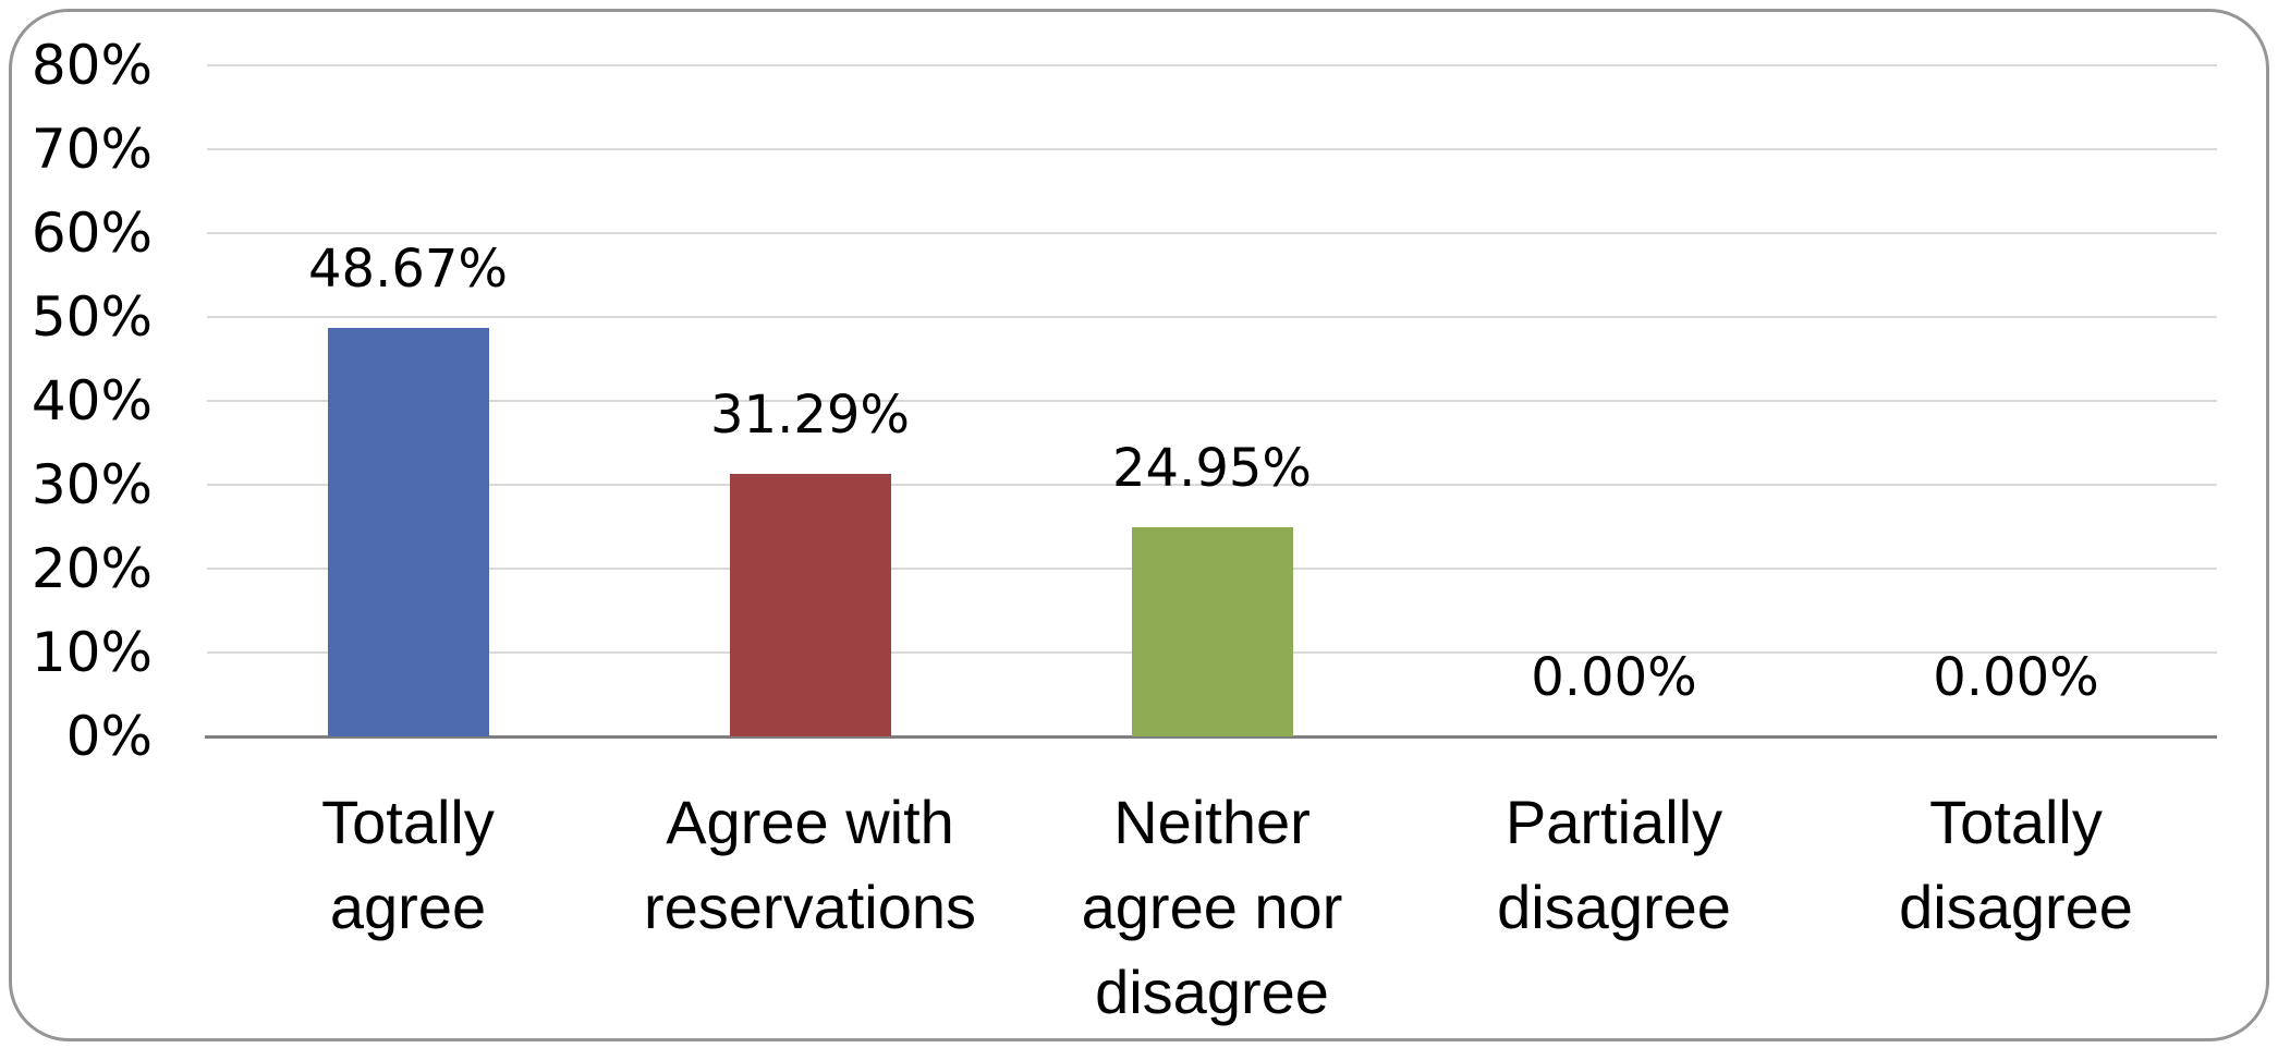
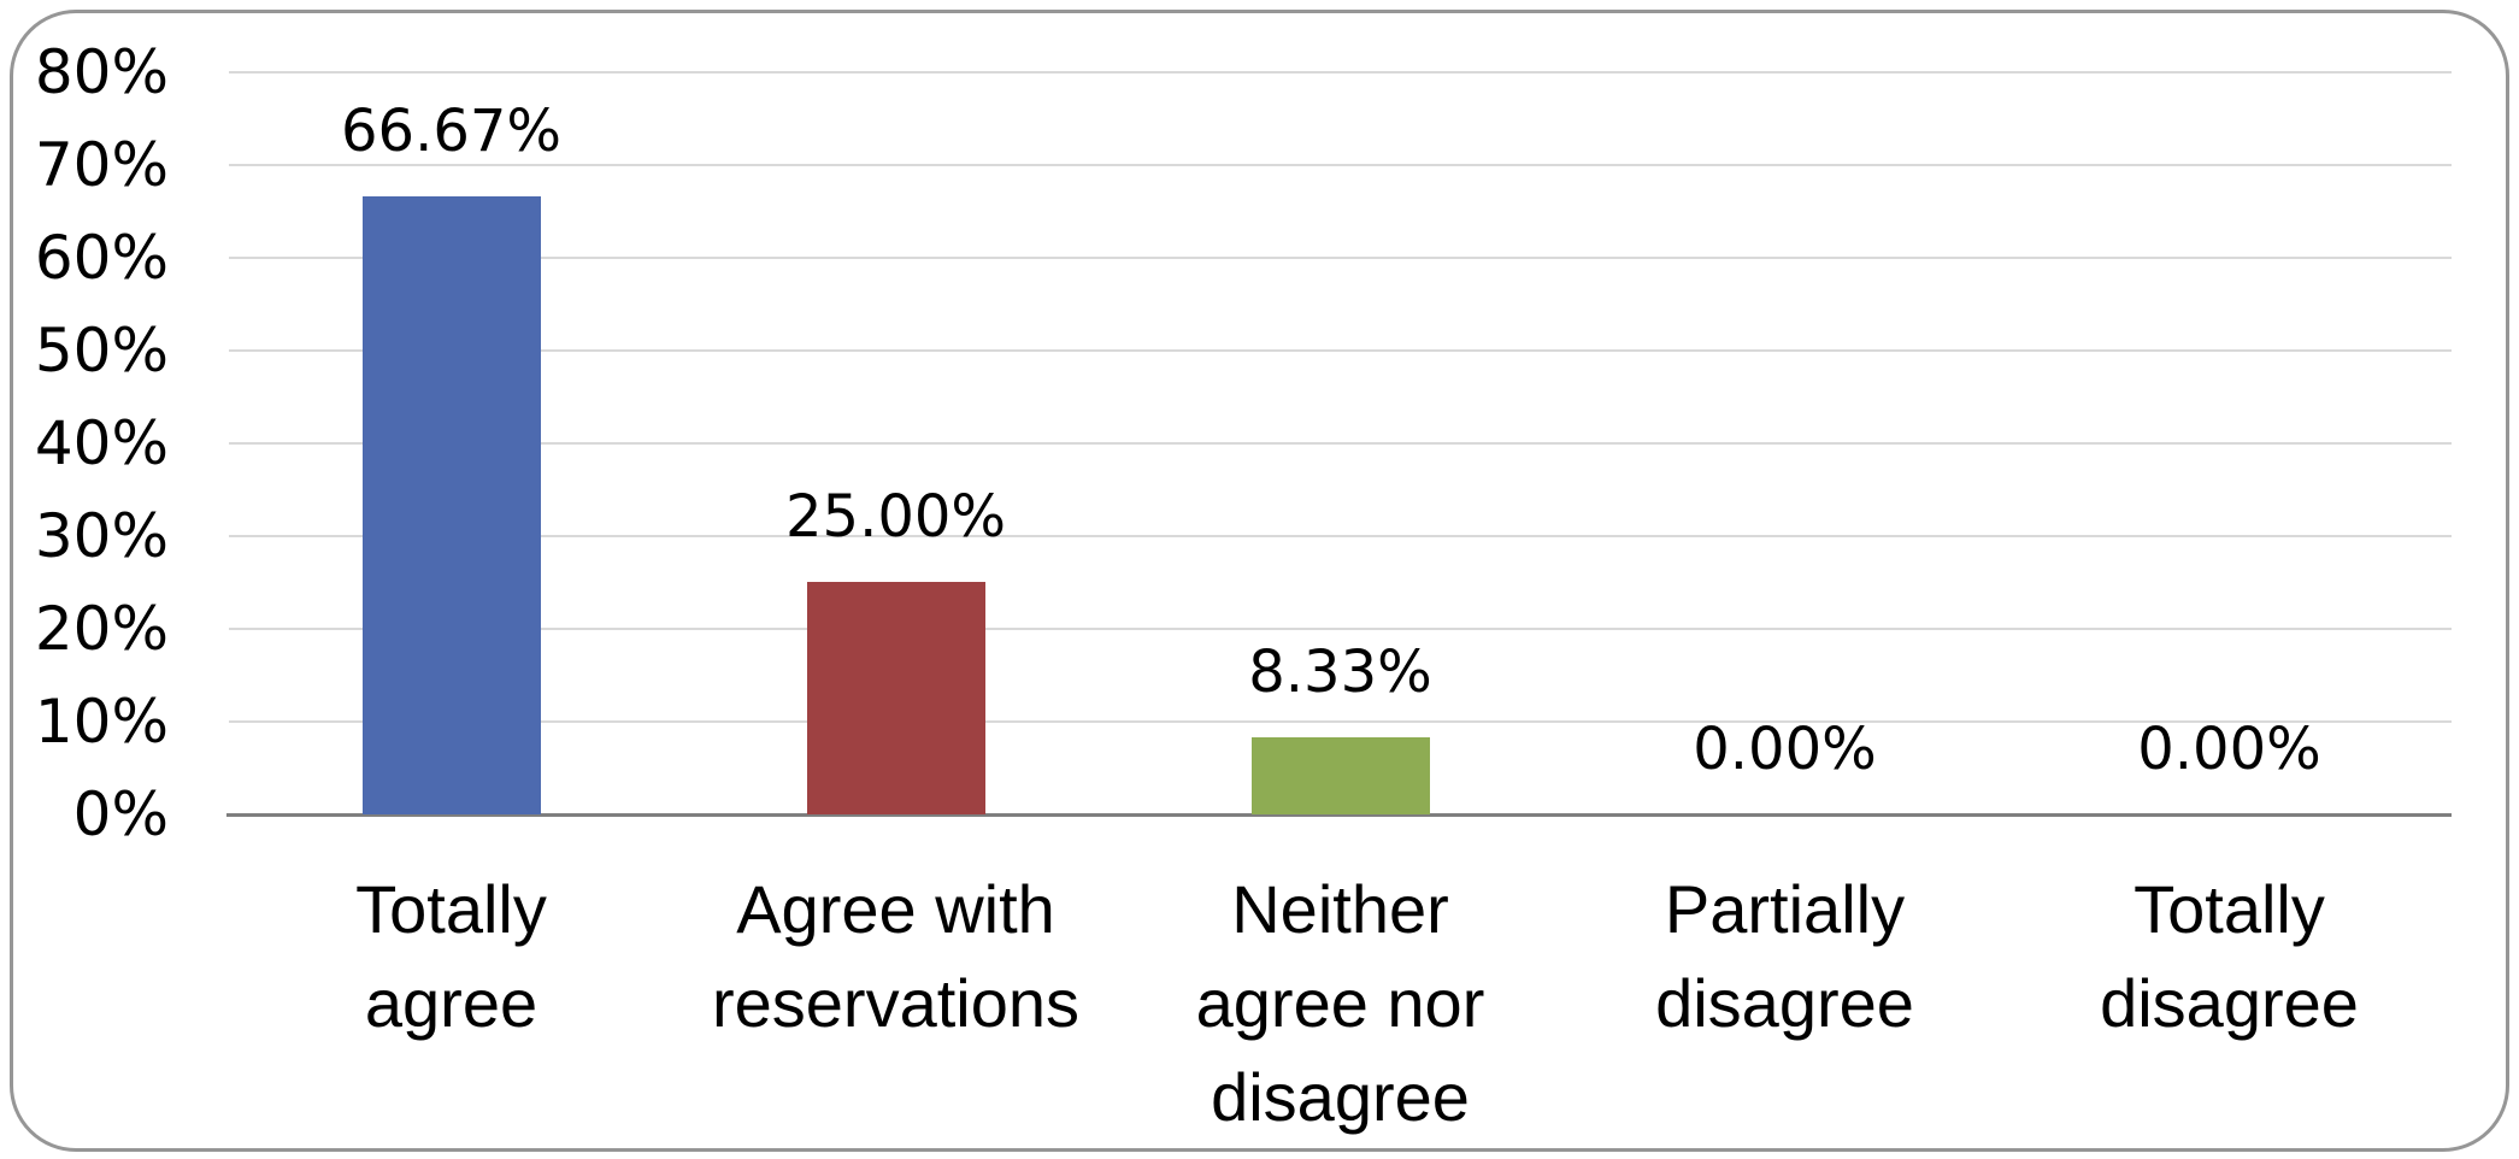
Totally agree: 48.67% -> 66.67%
Agree with reservations: 31.29% -> 25.00%
Neither agree nor disagree: 24.95% -> 8.33%
